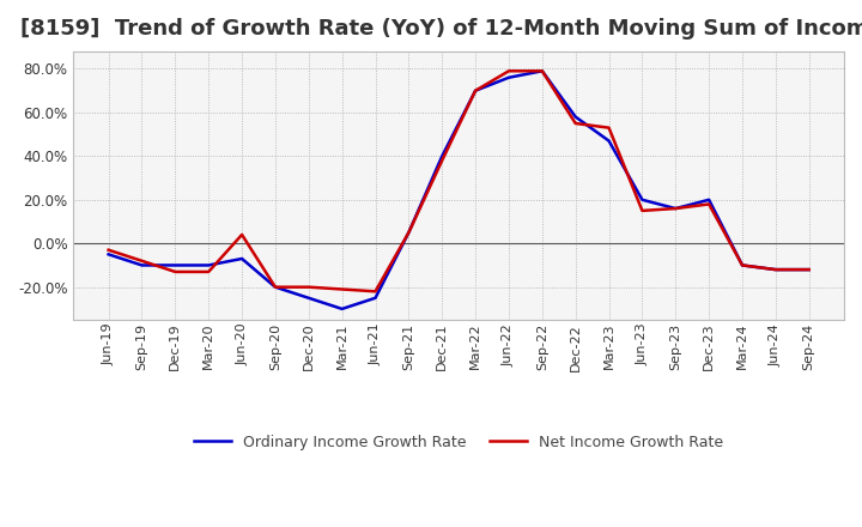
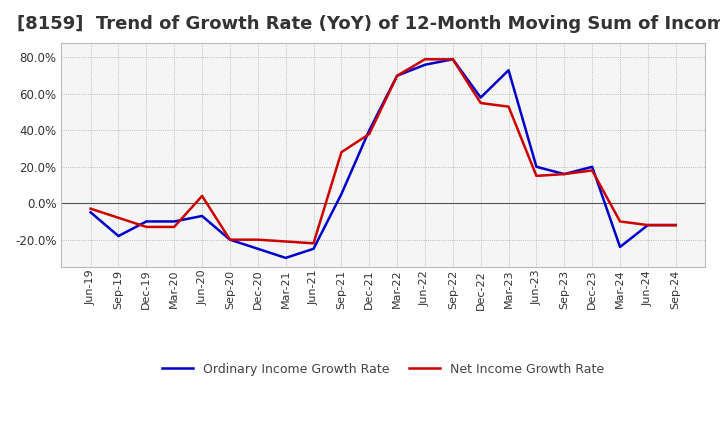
Ordinary Income Growth Rate/Sep-19: -10% -> -18%
Net Income Growth Rate/Sep-21: 5% -> 28%
Ordinary Income Growth Rate/Mar-23: 47% -> 73%
Ordinary Income Growth Rate/Mar-24: -10% -> -24%
